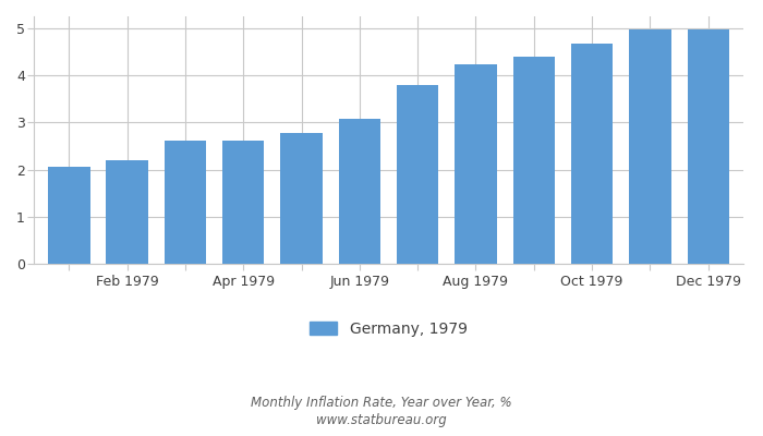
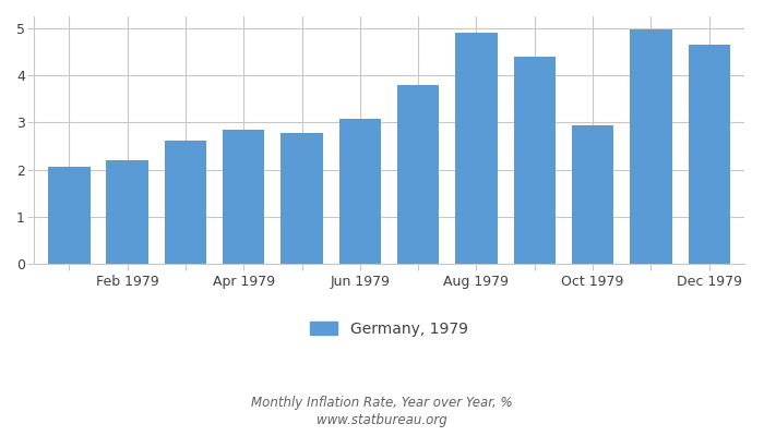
Apr 1979: 2.63 -> 2.85
Aug 1979: 4.24 -> 4.90
Oct 1979: 4.67 -> 2.95
Dec 1979: 4.97 -> 4.65
